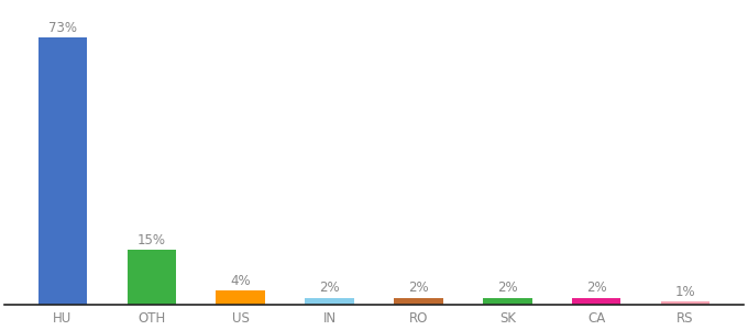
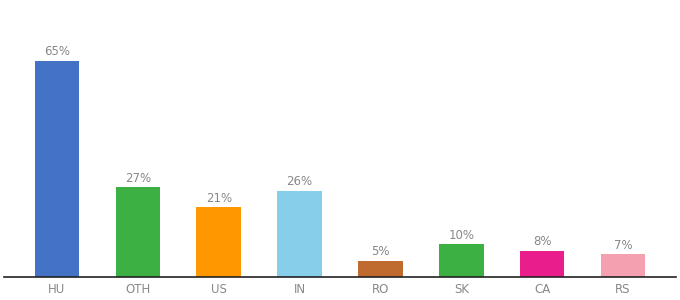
HU: 73% -> 65%
OTH: 15% -> 27%
US: 4% -> 21%
IN: 2% -> 26%
RO: 2% -> 5%
SK: 2% -> 10%
CA: 2% -> 8%
RS: 1% -> 7%
